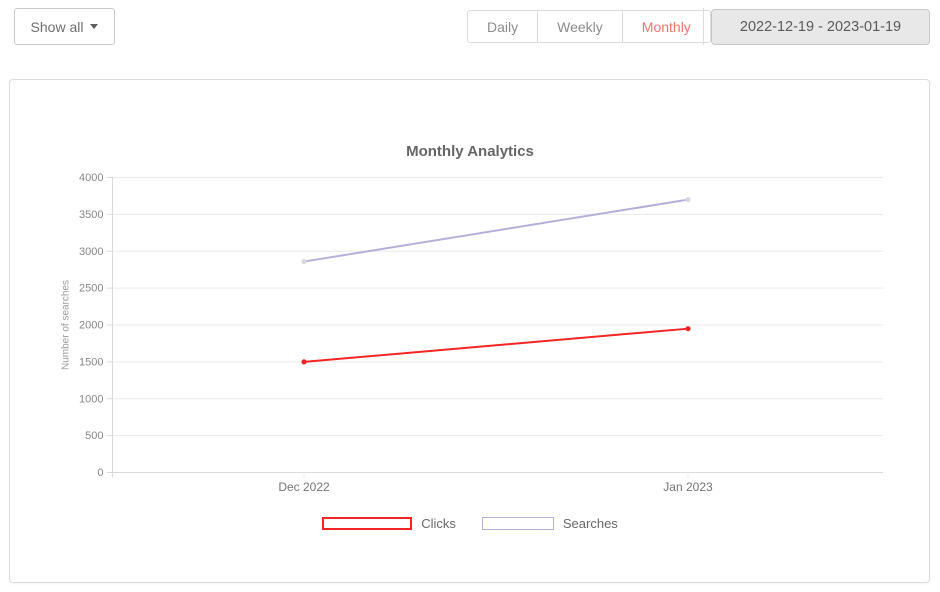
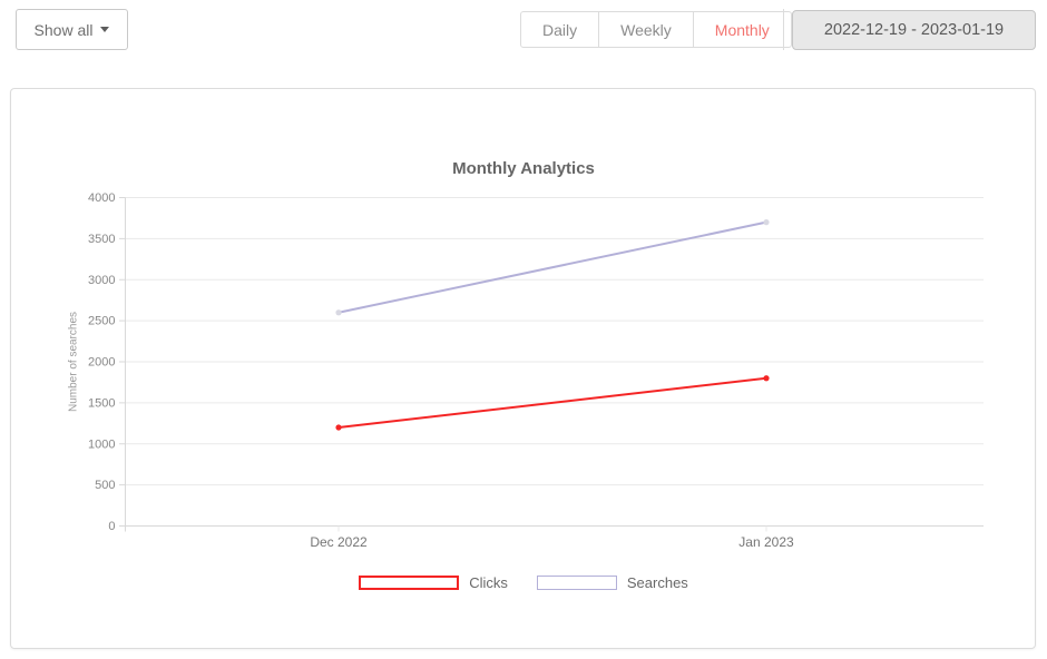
Clicks/Dec 2022: 1500 -> 1200
Searches/Dec 2022: 2900 -> 2600
Clicks/Jan 2023: 2000 -> 1800
